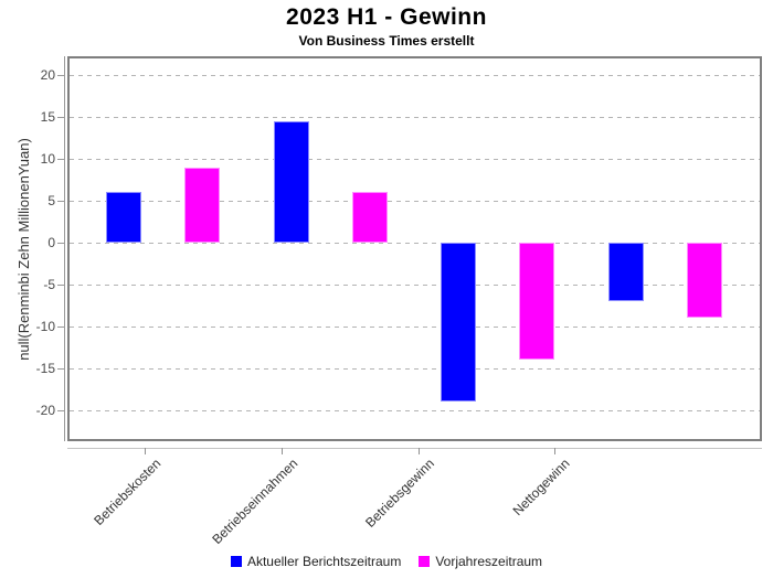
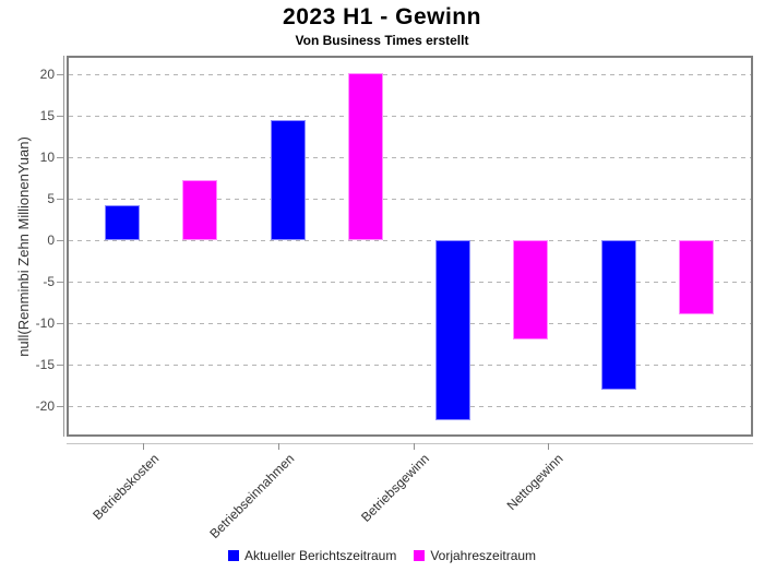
Aktueller Berichtszeitraum/Betriebskosten: 6 -> 4
Vorjahreszeitraum/Betriebskosten: 9 -> 7
Vorjahreszeitraum/Betriebseinnahmen: 6 -> 20
Aktueller Berichtszeitraum/Betriebsgewinn: -19 -> -22
Vorjahreszeitraum/Betriebsgewinn: -14 -> -12
Aktueller Berichtszeitraum/Nettogewinn: -7 -> -18
